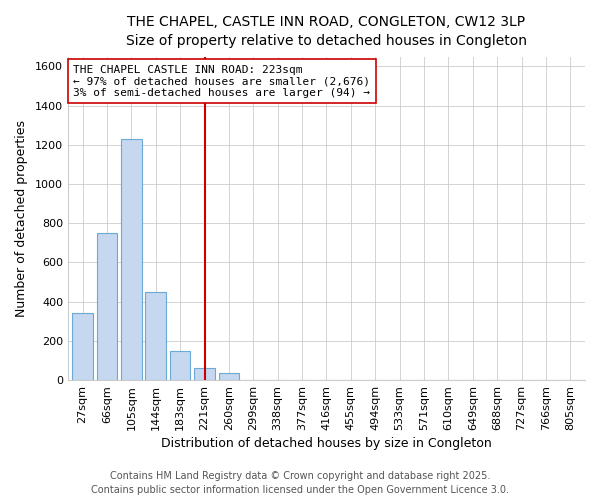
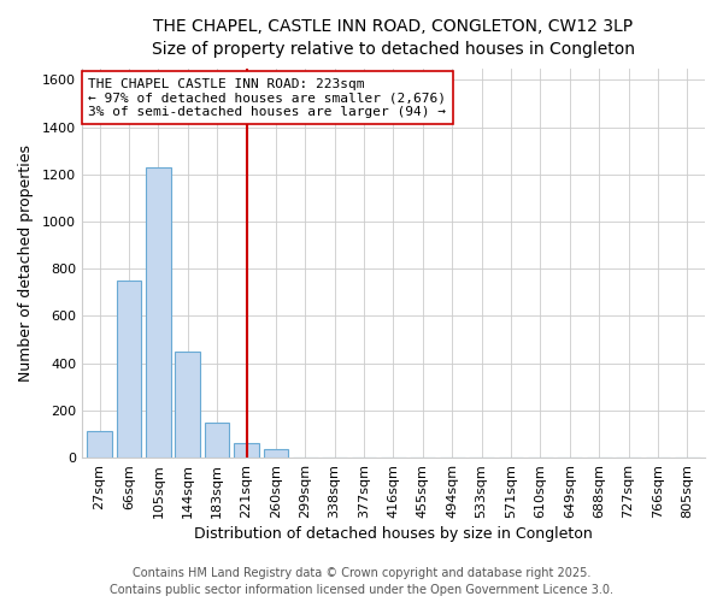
27sqm: 340 -> 120
